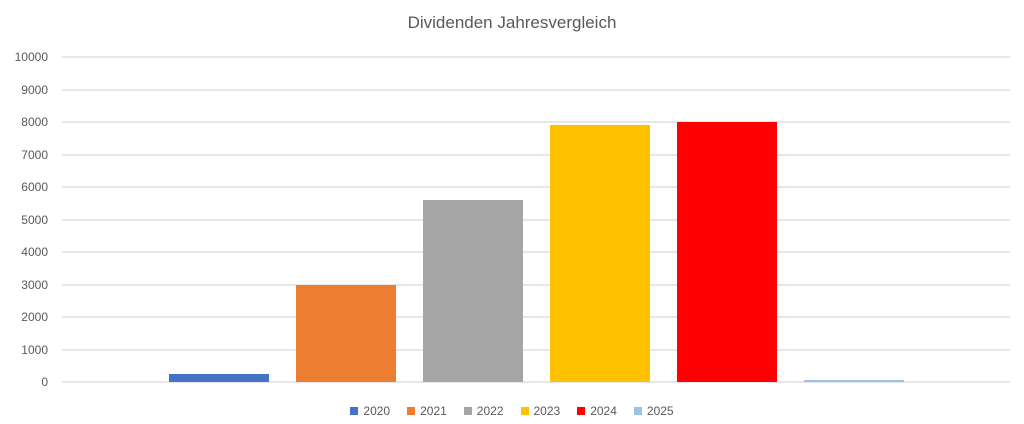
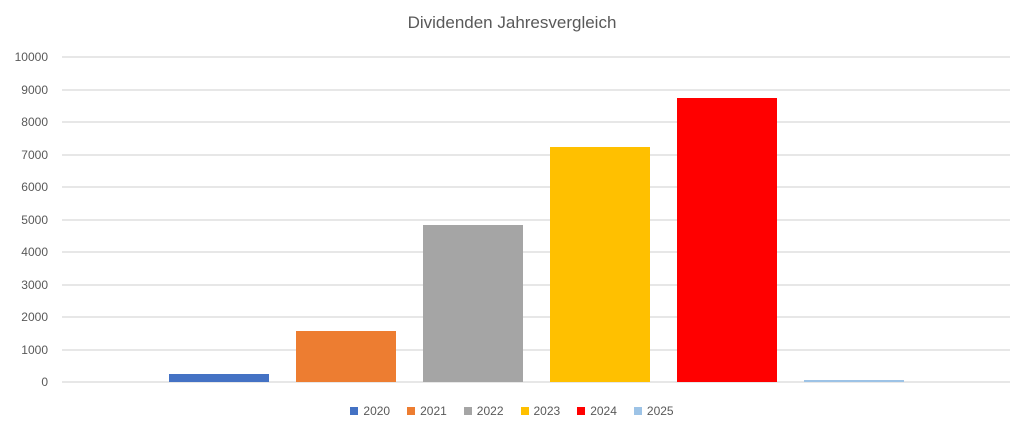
2021: 3000 -> 1600
2022: 5600 -> 4800
2023: 7900 -> 7200
2024: 8000 -> 8700
